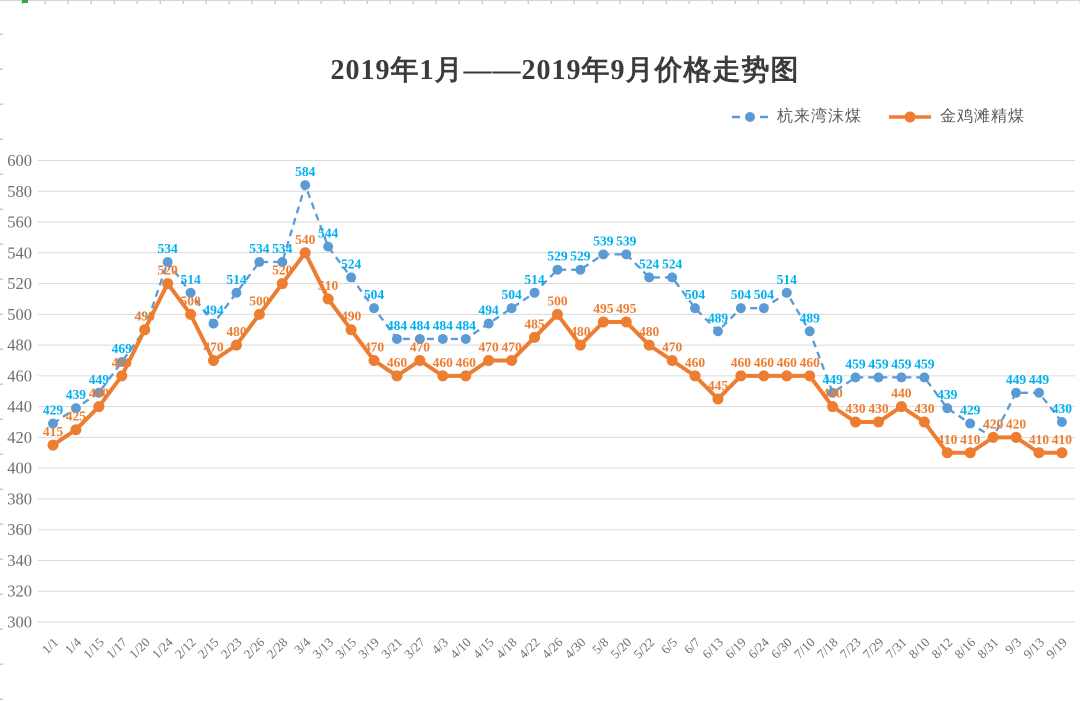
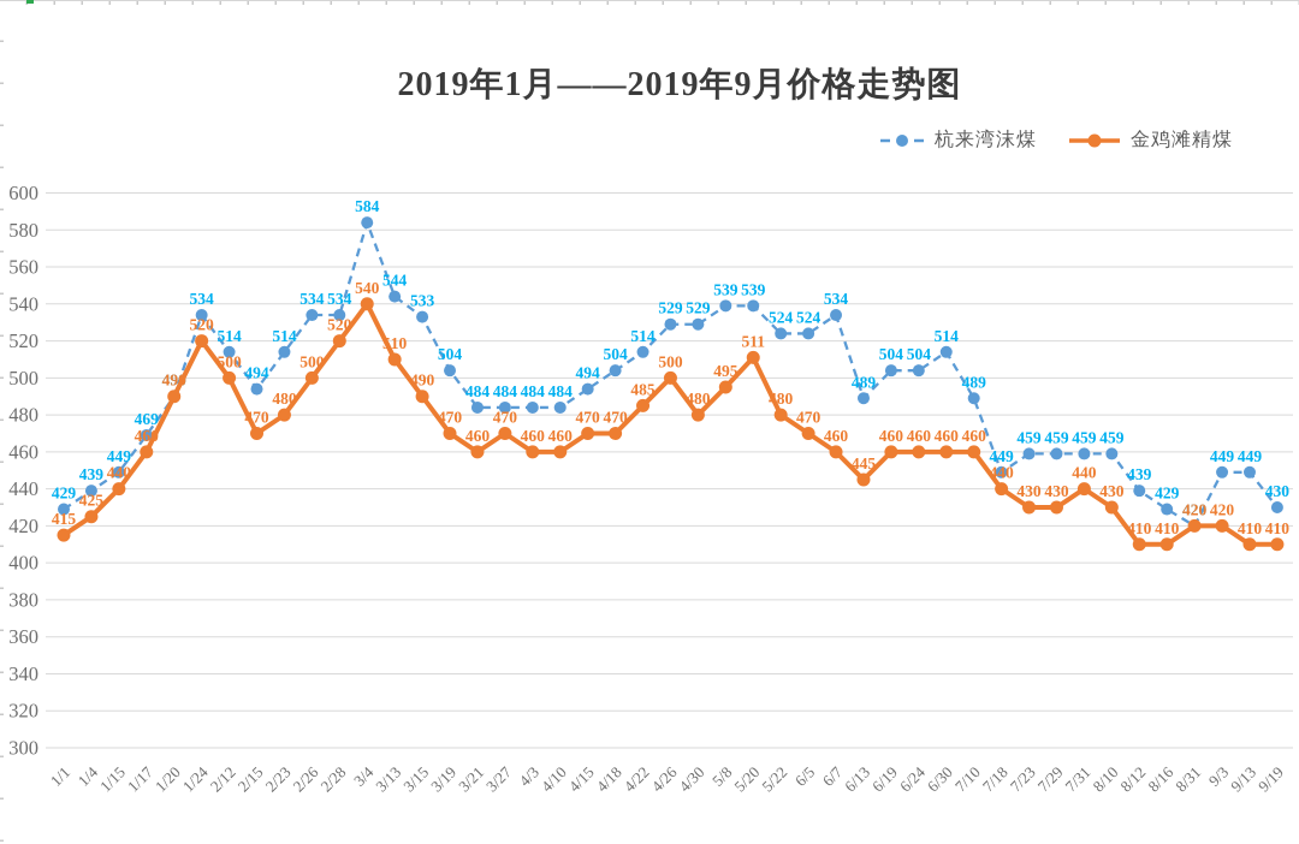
杭来湾沫煤/3/15: 524 -> 533
金鸡滩精煤/5/20: 495 -> 511
杭来湾沫煤/6/7: 504 -> 534
